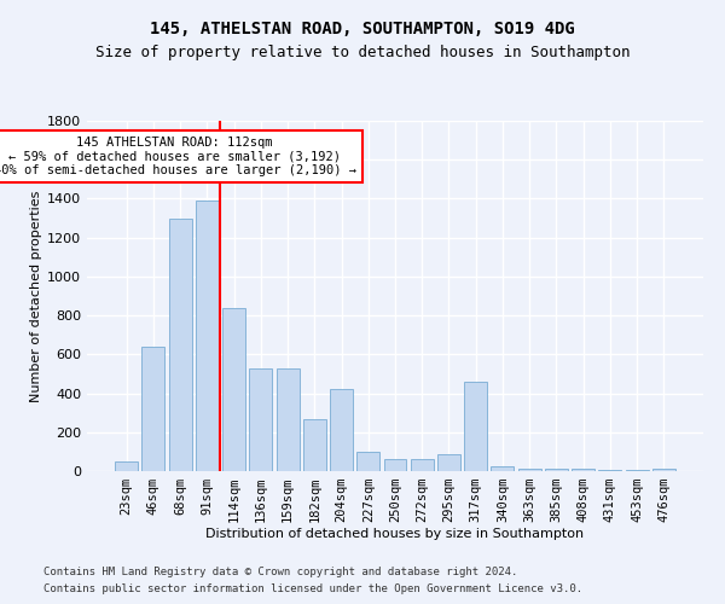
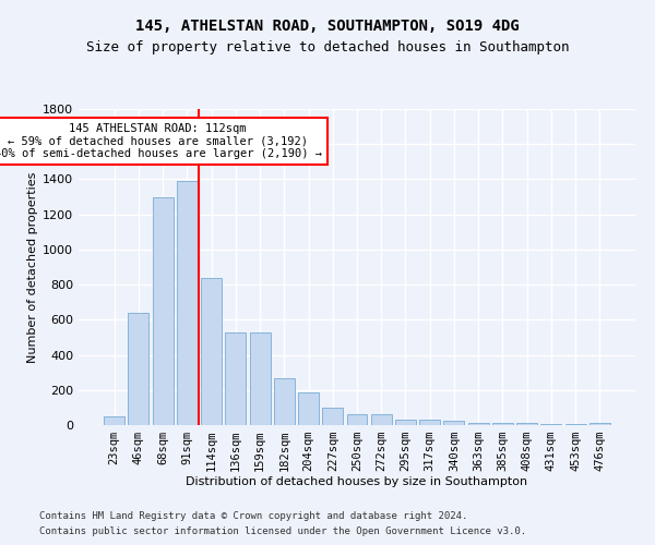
204sqm: 420 -> 180
295sqm: 90 -> 30
317sqm: 460 -> 30
